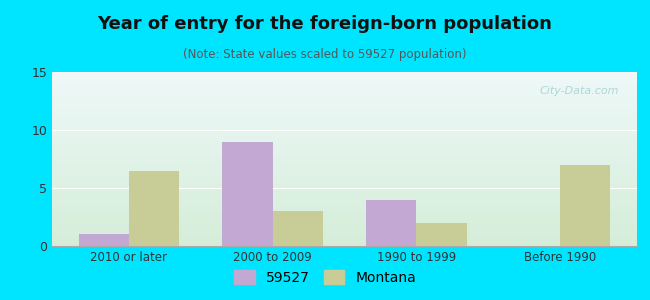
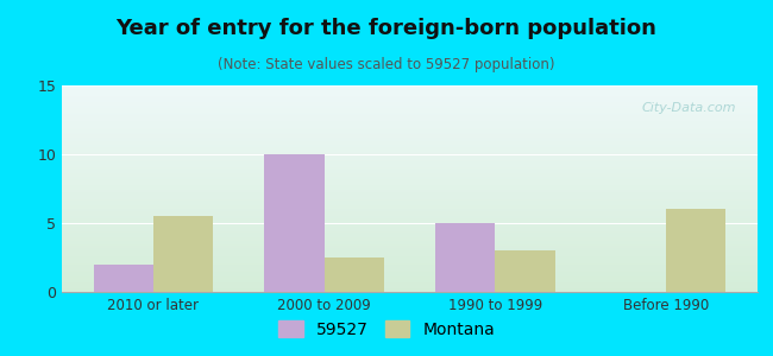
59527/2010 or later: 1 -> 2
Montana/2010 or later: 6.5 -> 5.5
59527/2000 to 2009: 9 -> 10
Montana/2000 to 2009: 3.0 -> 2.5
59527/1990 to 1999: 4 -> 5
Montana/1990 to 1999: 2.0 -> 3.0
Montana/Before 1990: 7.0 -> 6.0
